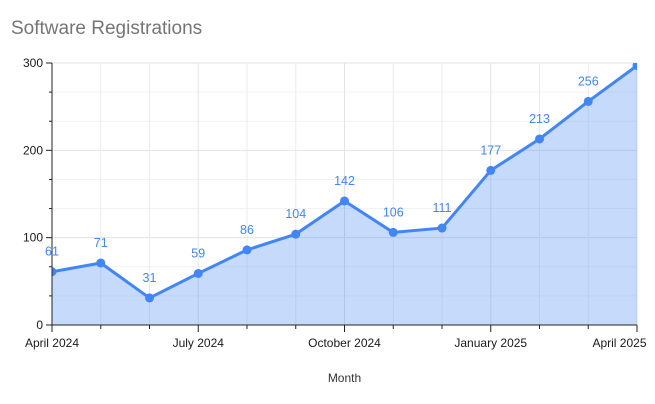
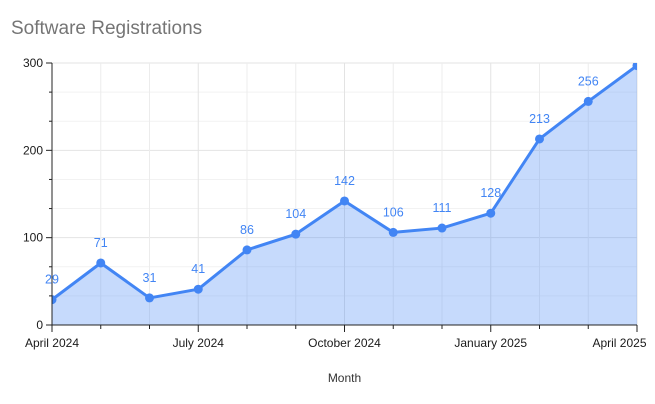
April 2024: 61 -> 29
July 2024: 59 -> 41
January 2025: 177 -> 128
